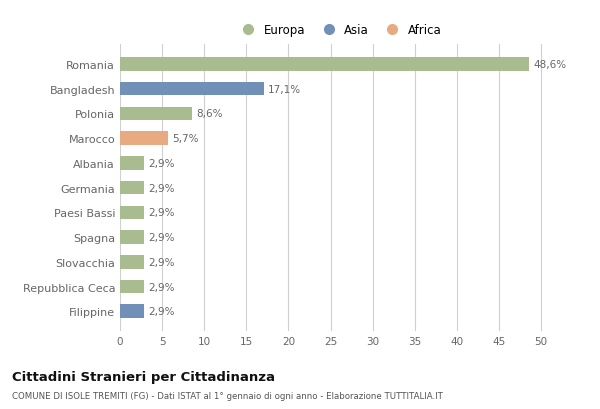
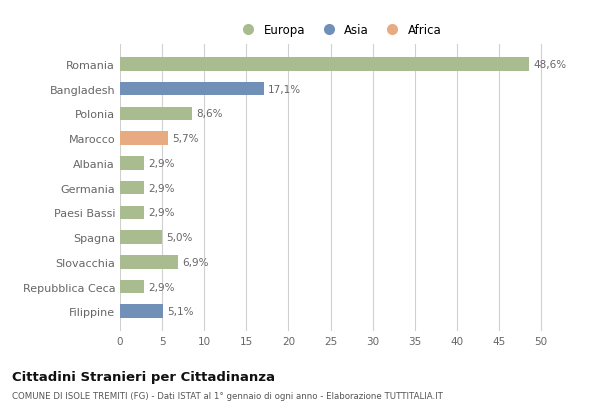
Spagna: 2,9% -> 5,0%
Slovacchia: 2,9% -> 6,9%
Filippine: 2,9% -> 5,1%
